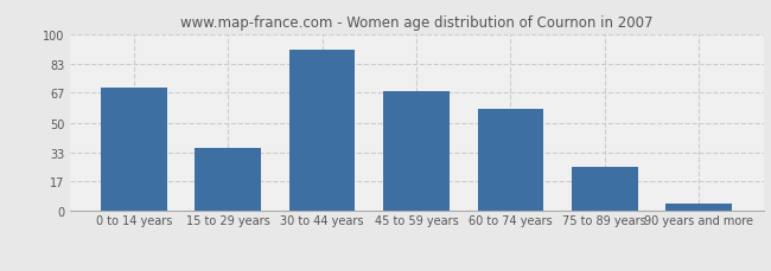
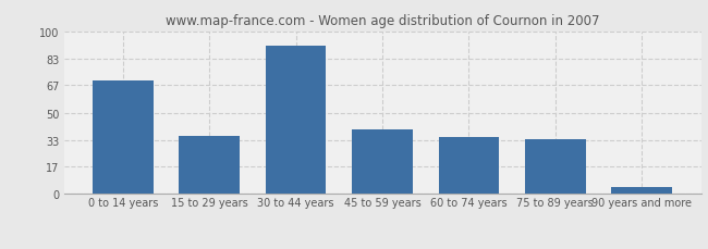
45 to 59 years: 68 -> 40
60 to 74 years: 58 -> 35
75 to 89 years: 25 -> 34
